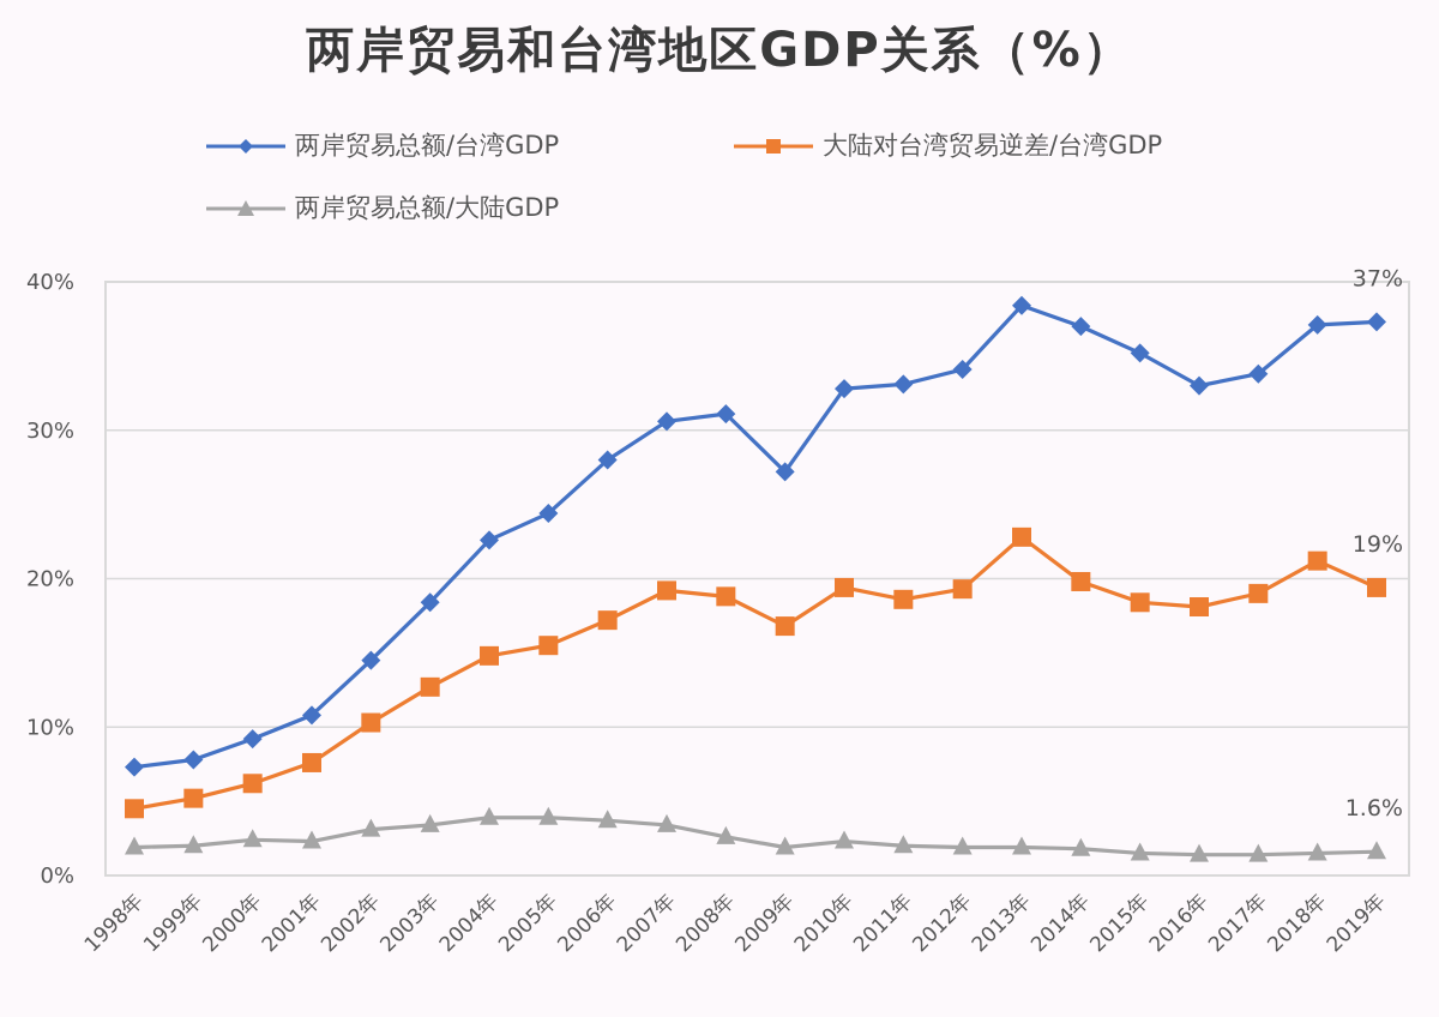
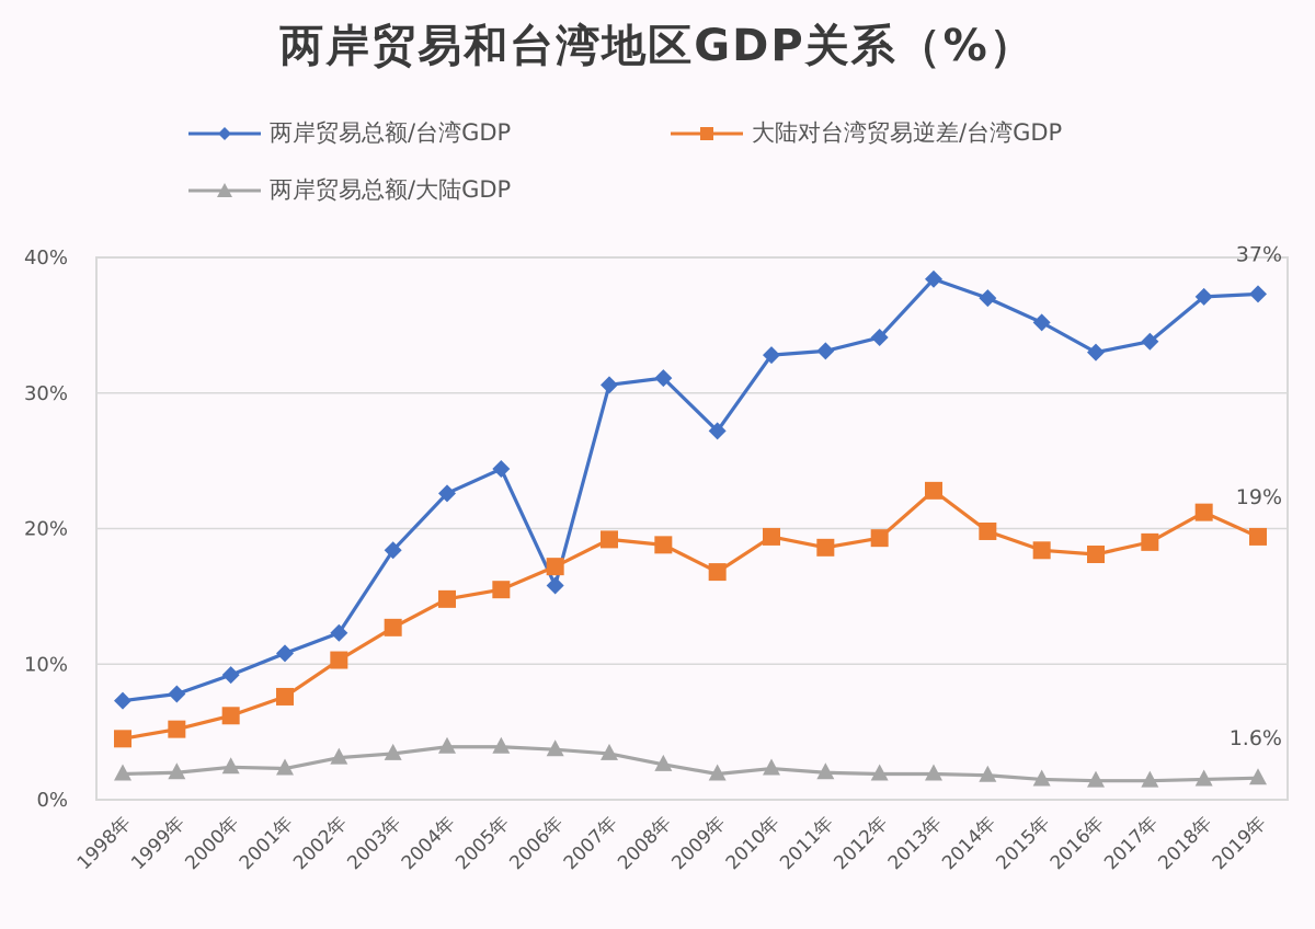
两岸贸易总额/台湾GDP/2002年: 14.5% -> 12.3%
两岸贸易总额/台湾GDP/2006年: 28.0% -> 15.8%
